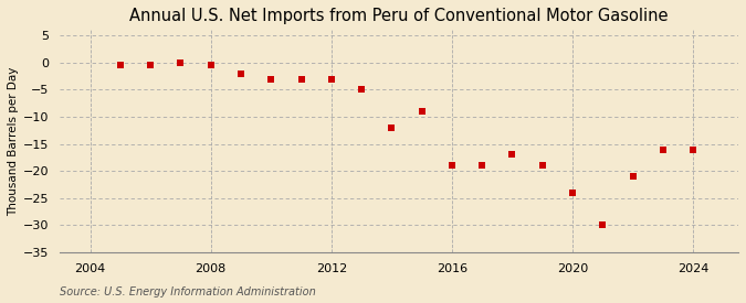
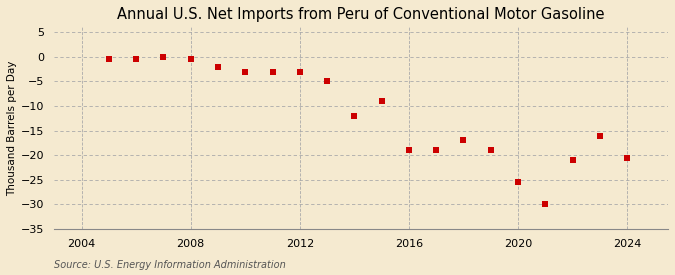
2020: -24.0 -> -25.5
2024: -16.0 -> -20.5
